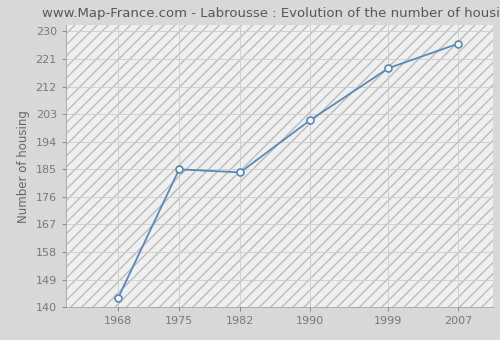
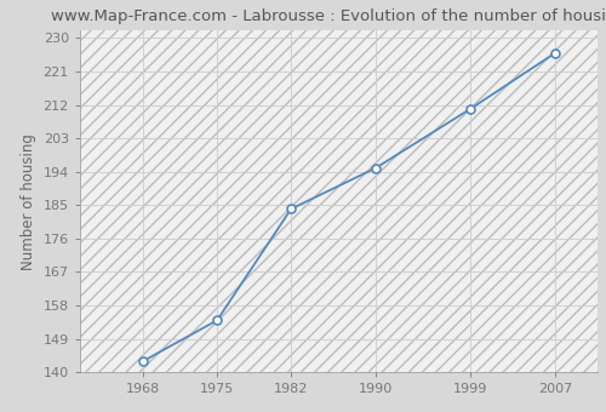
1975: 185 -> 154
1990: 201 -> 195
1999: 218 -> 211
